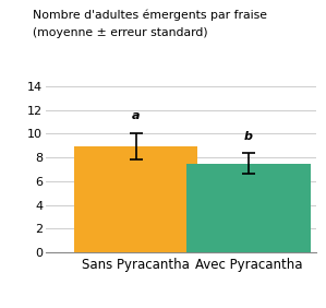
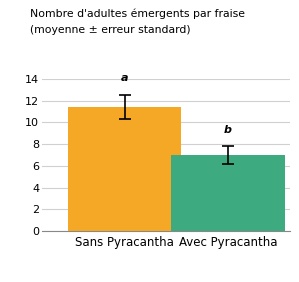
Sans Pyracantha: 8.9 -> 11.4
Avec Pyracantha: 7.5 -> 7.0
